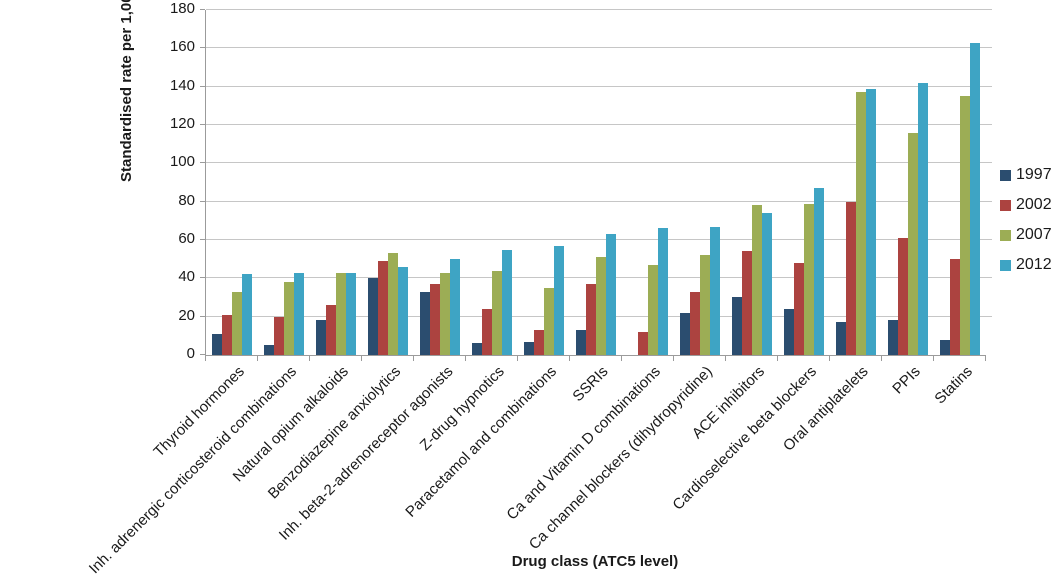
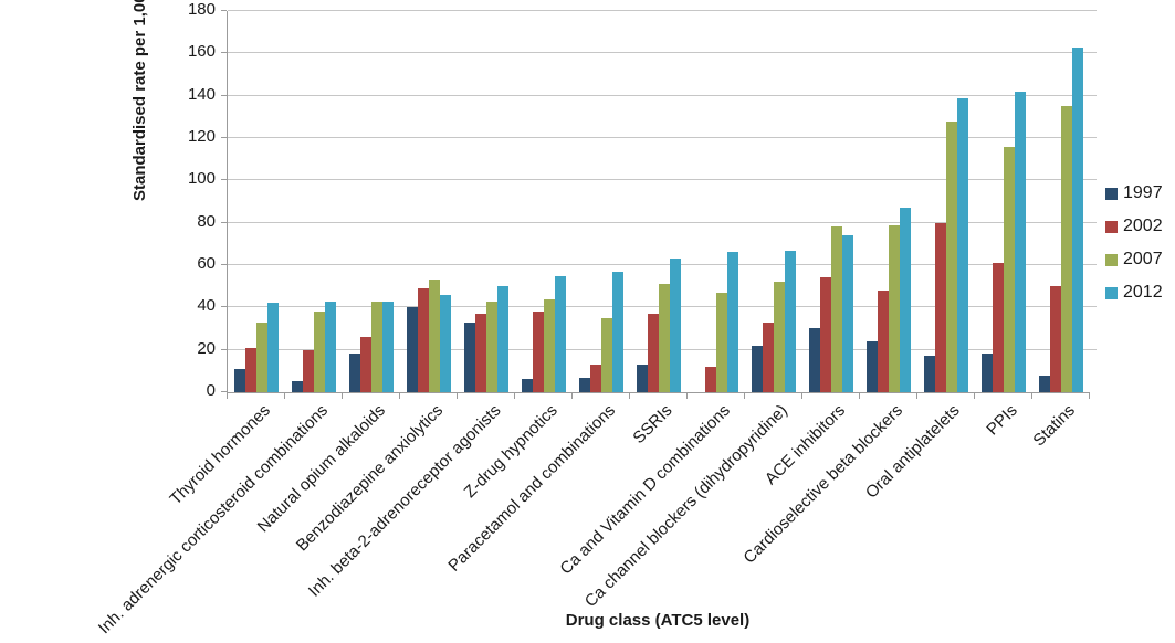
2002/Z-drug hypnotics: 24 -> 38
2007/Oral antiplatelets: 137 -> 128
